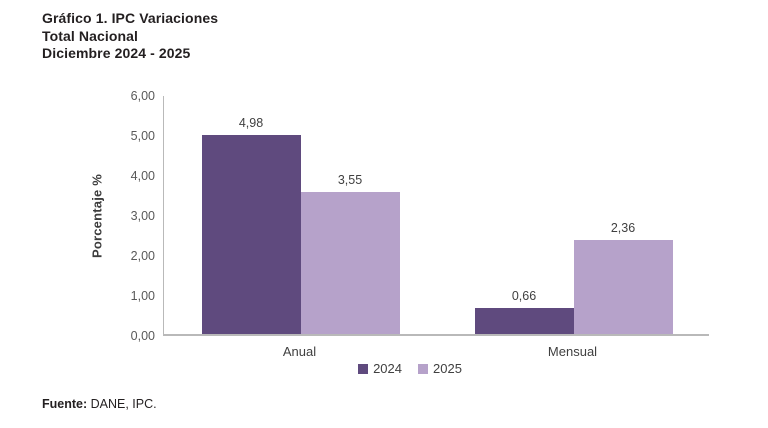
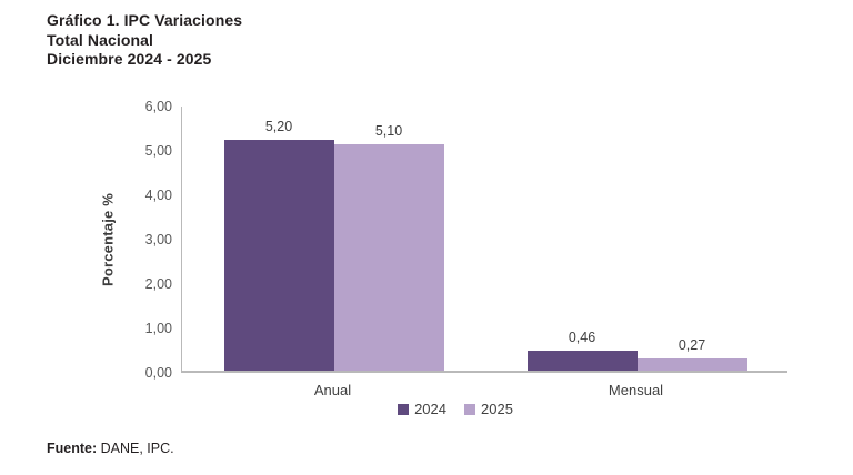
2024/Anual: 4,98 -> 5,20
2025/Anual: 3,55 -> 5,10
2024/Mensual: 0,66 -> 0,46
2025/Mensual: 2,36 -> 0,27
